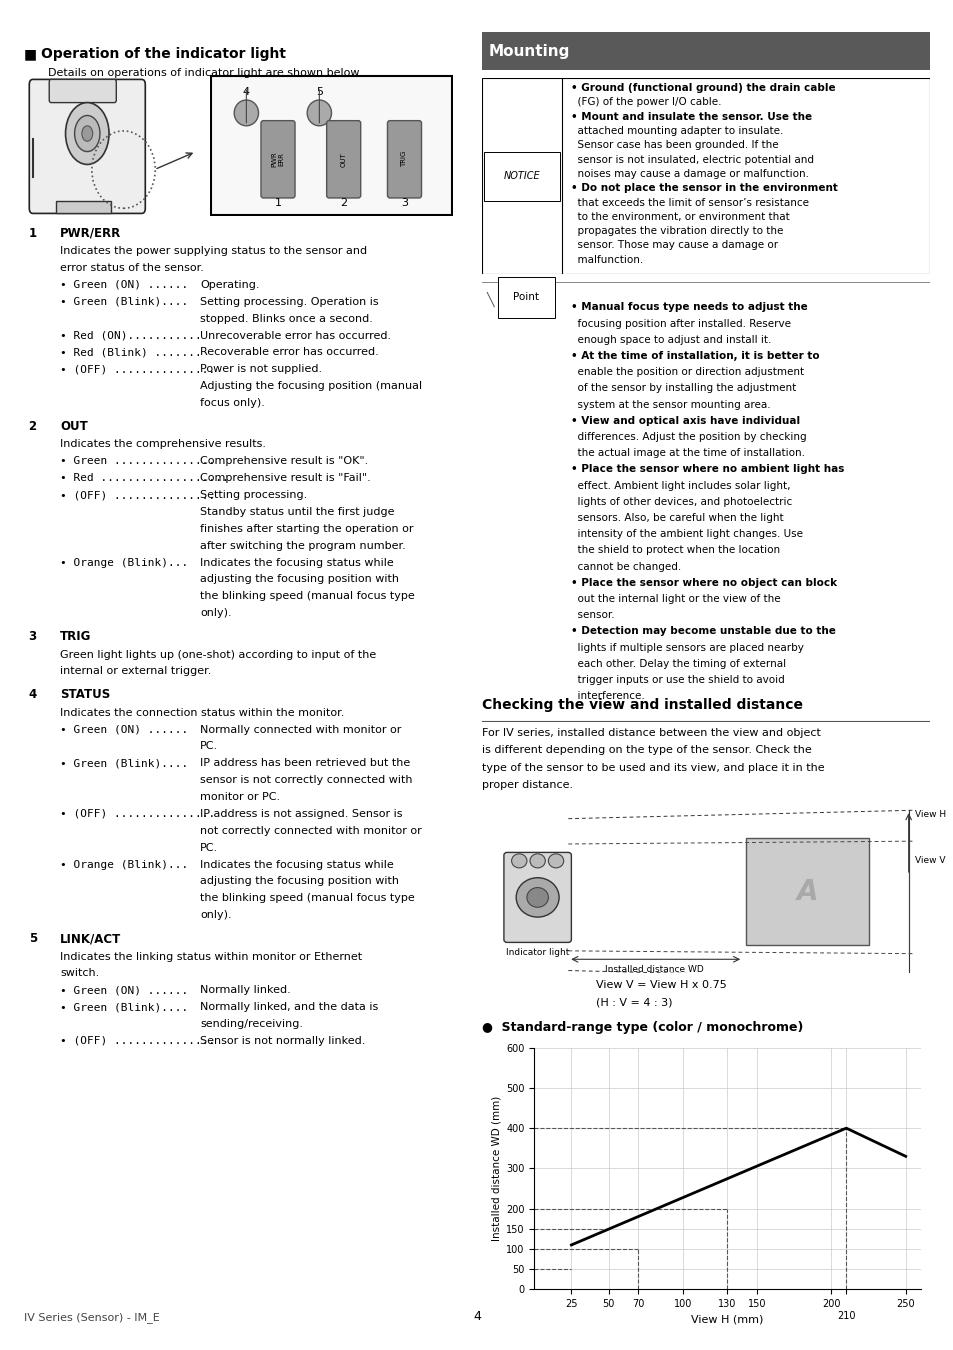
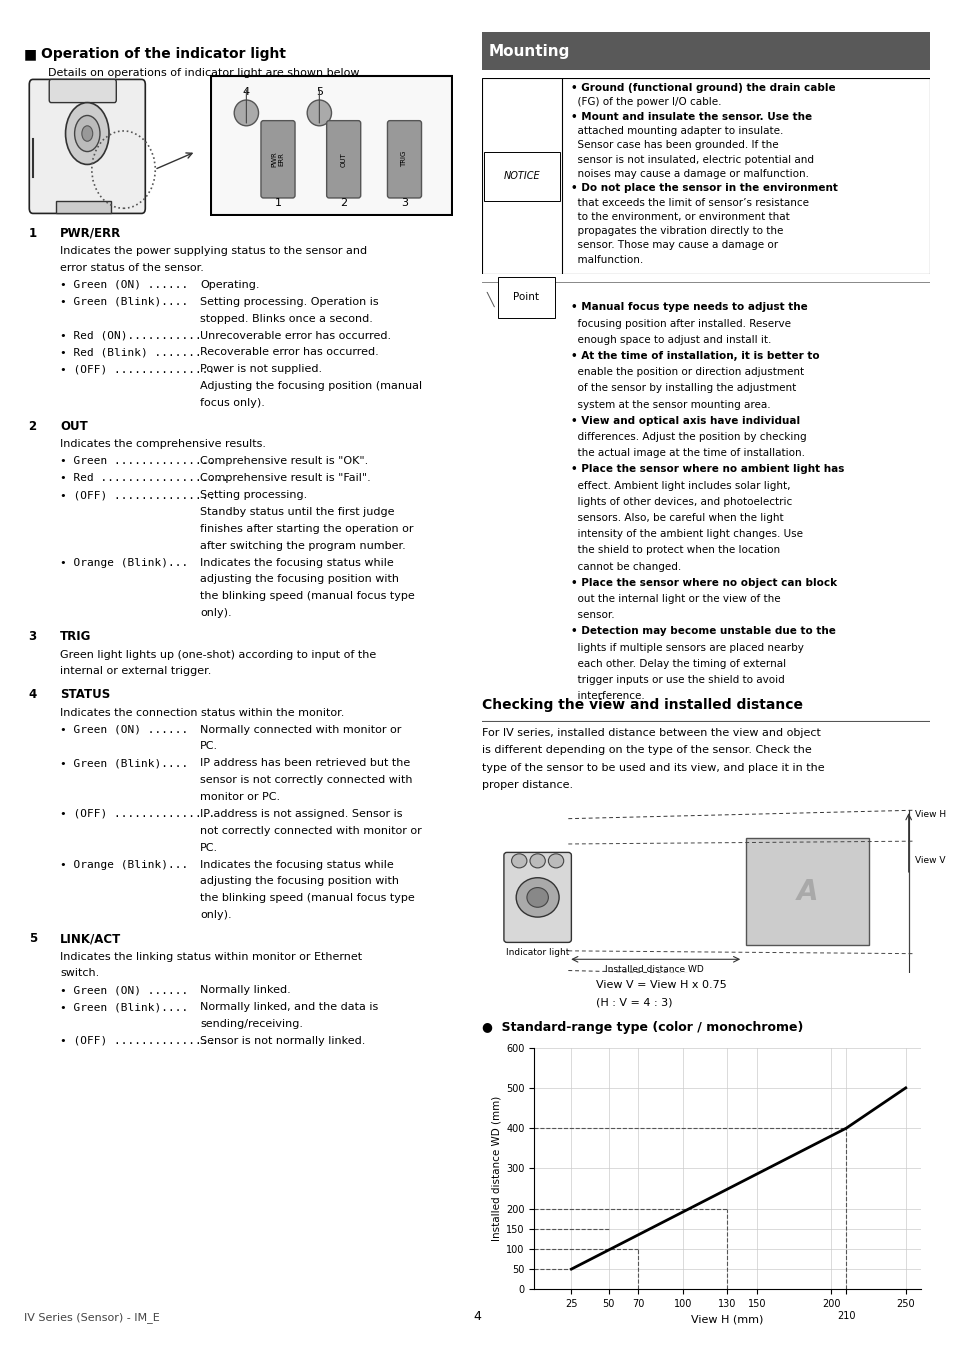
25: 110 -> 50
250: 330 -> 500
